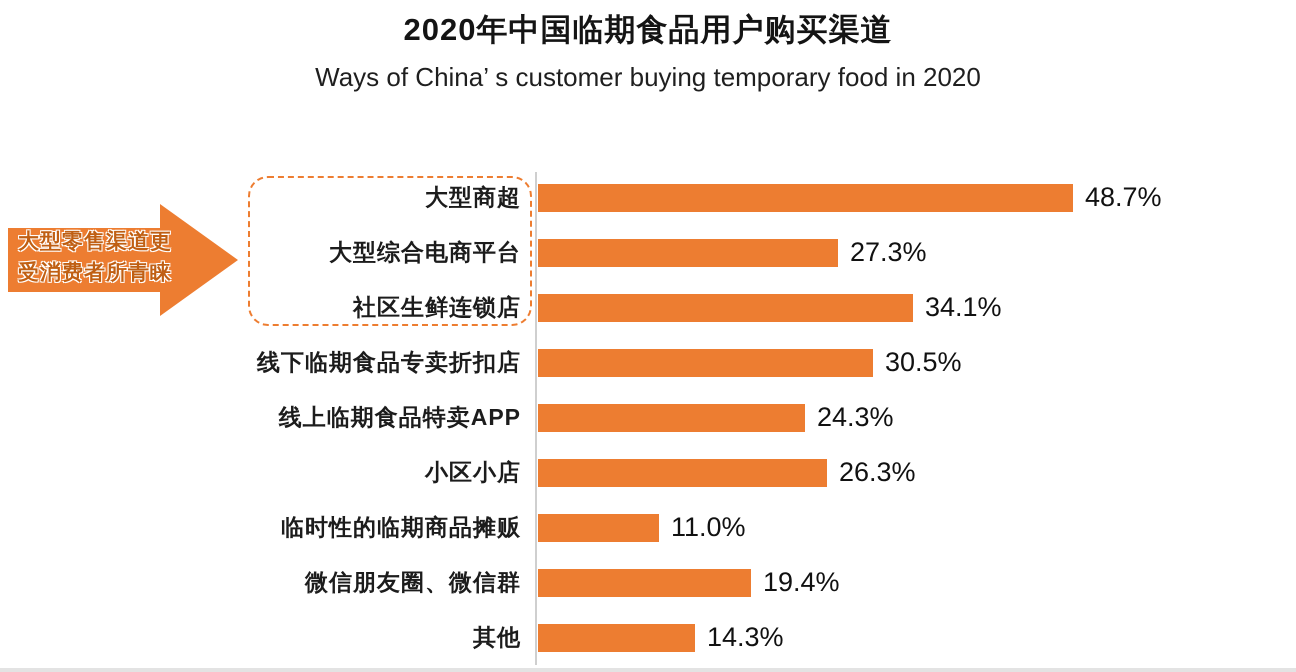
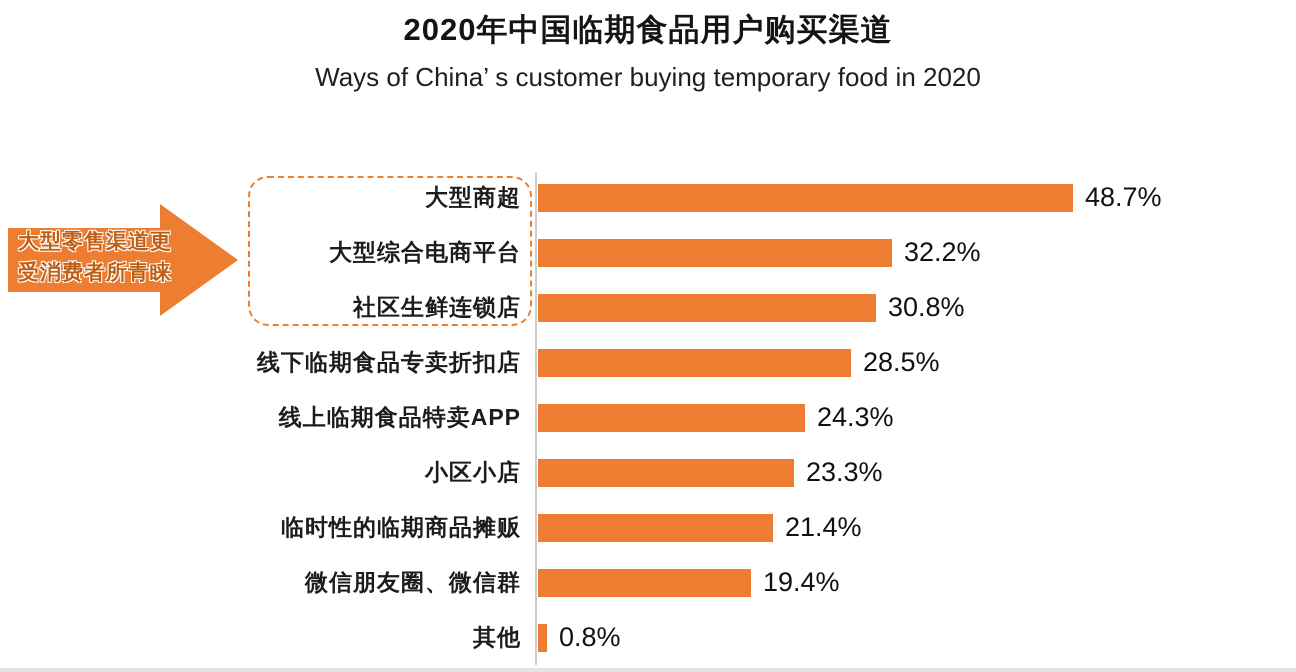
大型综合电商平台: 27.3% -> 32.2%
社区生鲜连锁店: 34.1% -> 30.8%
线下临期食品专卖折扣店: 30.5% -> 28.5%
小区小店: 26.3% -> 23.3%
临时性的临期商品摊贩: 11.0% -> 21.4%
其他: 14.3% -> 0.8%
